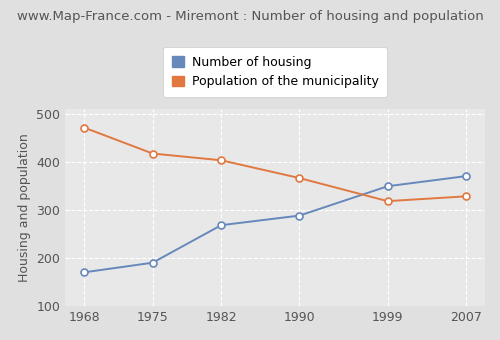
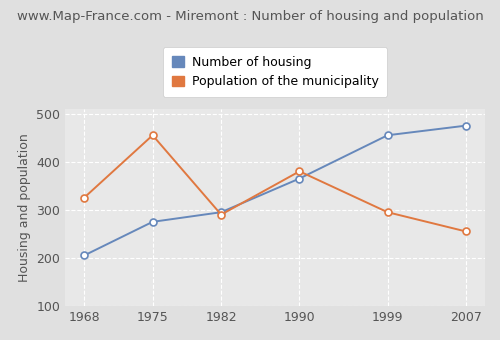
Number of housing/1968: 170 -> 205
Population of the municipality/1968: 471 -> 325
Number of housing/1975: 190 -> 275
Population of the municipality/1975: 417 -> 455
Number of housing/1982: 268 -> 295
Population of the municipality/1982: 403 -> 290
Number of housing/1990: 288 -> 365
Population of the municipality/1990: 366 -> 380
Number of housing/1999: 349 -> 455
Population of the municipality/1999: 318 -> 295
Number of housing/2007: 370 -> 475
Population of the municipality/2007: 328 -> 255
